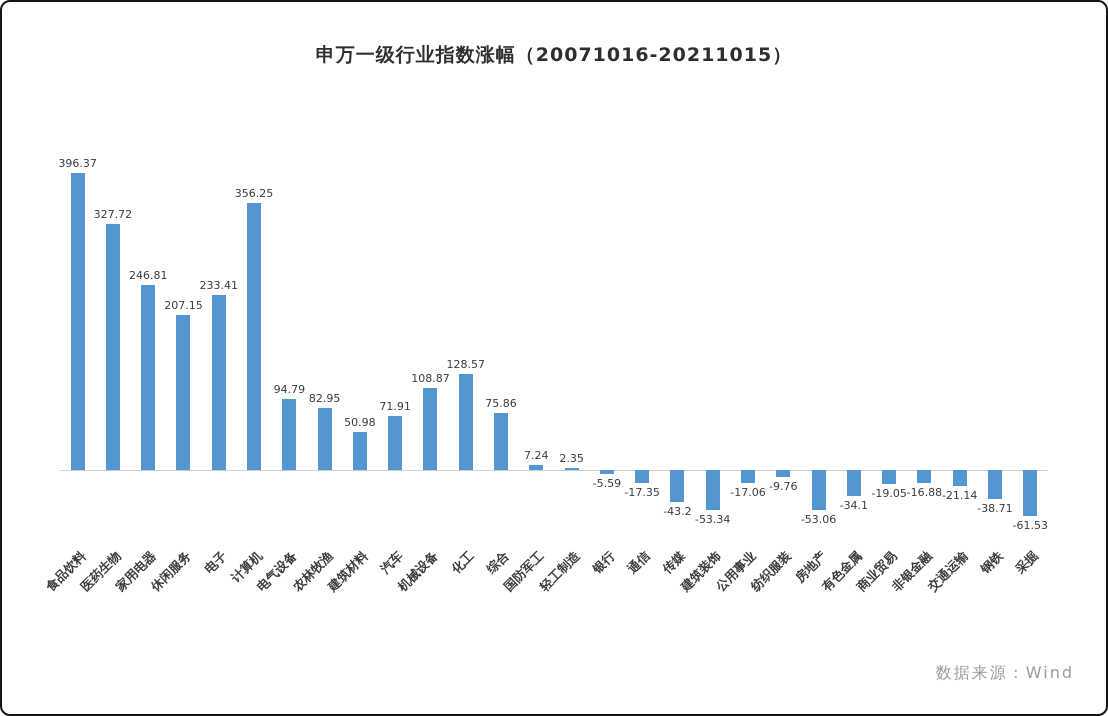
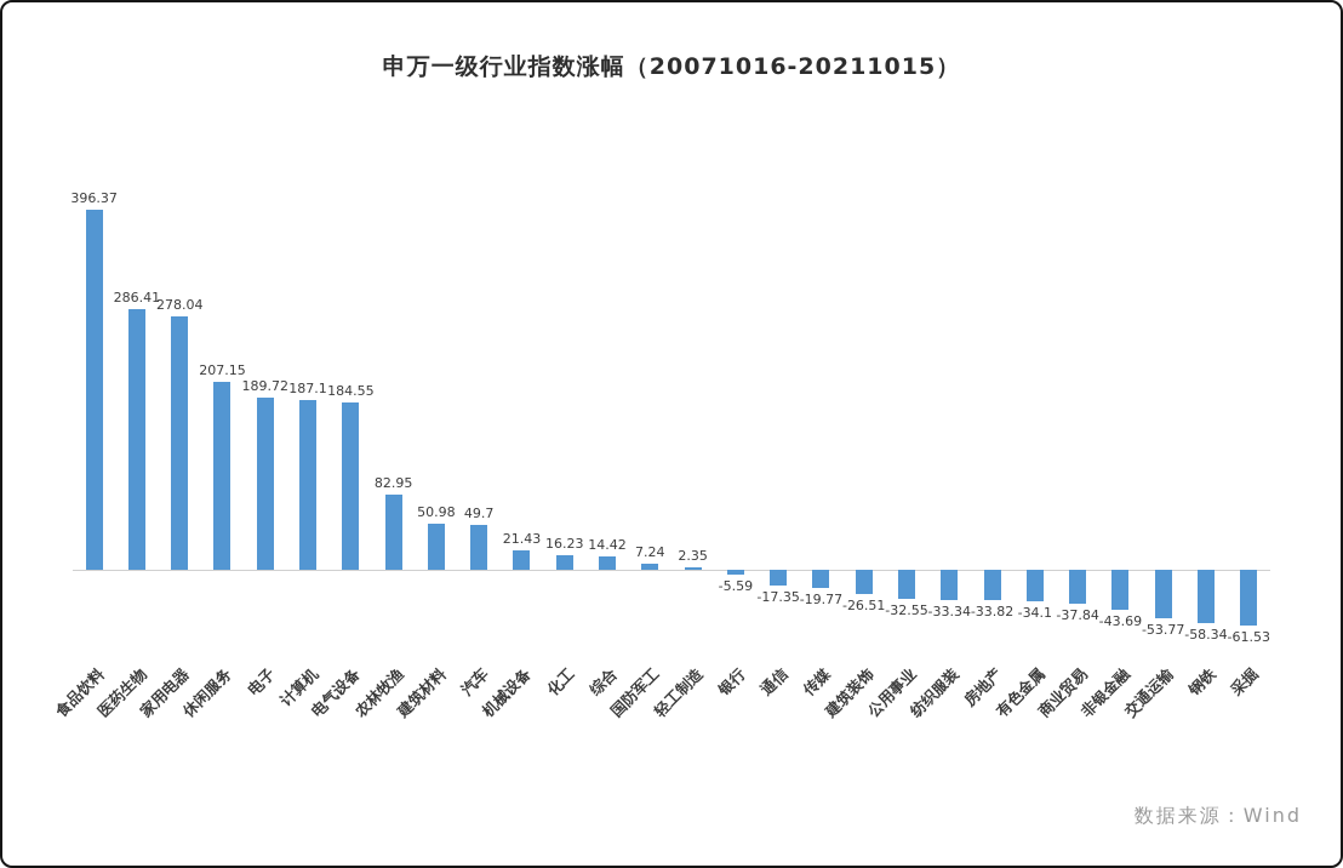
医药生物: 327.72 -> 286.41
家用电器: 246.81 -> 278.04
电子: 233.41 -> 189.72
计算机: 356.25 -> 187.1
电气设备: 94.79 -> 184.55
汽车: 71.91 -> 49.7
机械设备: 108.87 -> 21.43
化工: 128.57 -> 16.23
综合: 75.86 -> 14.42
传媒: -43.2 -> -19.77
建筑装饰: -53.34 -> -26.51
公用事业: -17.06 -> -32.55
纺织服装: -9.76 -> -33.34
房地产: -53.06 -> -33.82
商业贸易: -19.05 -> -37.84
非银金融: -16.88 -> -43.69
交通运输: -21.14 -> -53.77
钢铁: -38.71 -> -58.34
